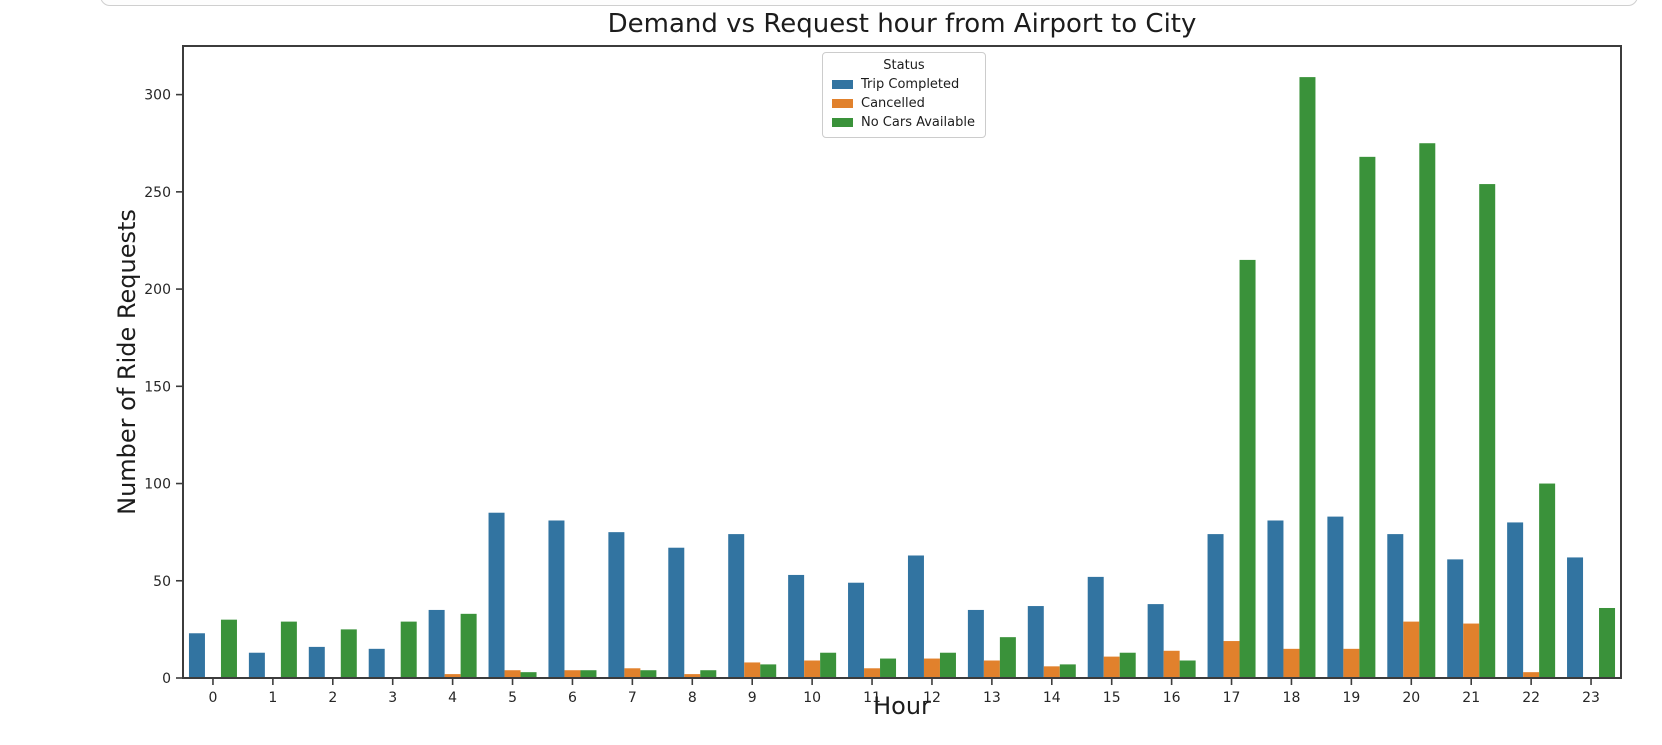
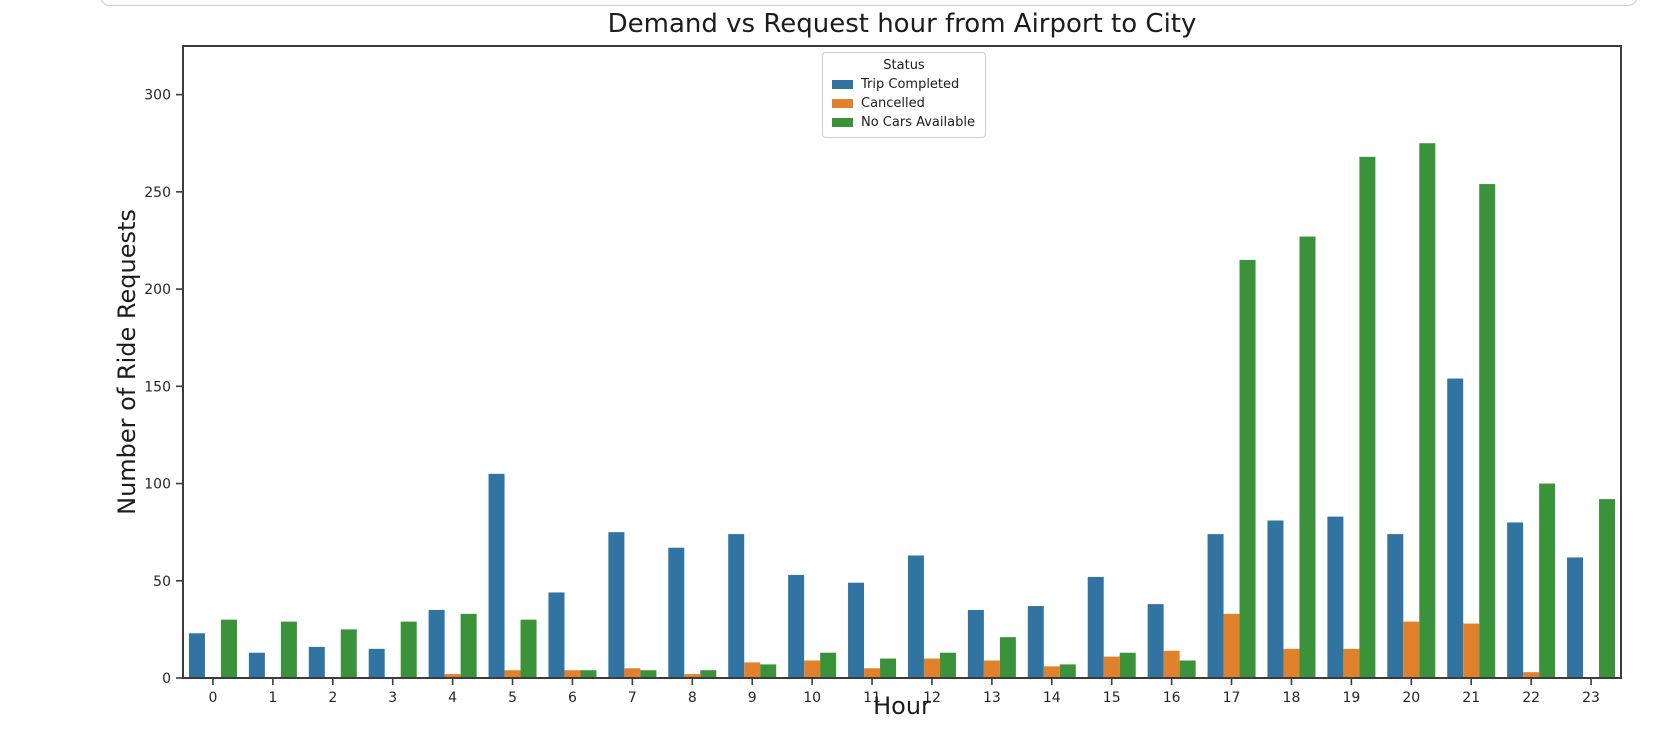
Trip Completed/5: 85 -> 105
No Cars Available/5: 3 -> 30
Trip Completed/6: 81 -> 44
Cancelled/17: 19 -> 33
No Cars Available/18: 309 -> 227
Trip Completed/21: 61 -> 154
No Cars Available/23: 36 -> 92
